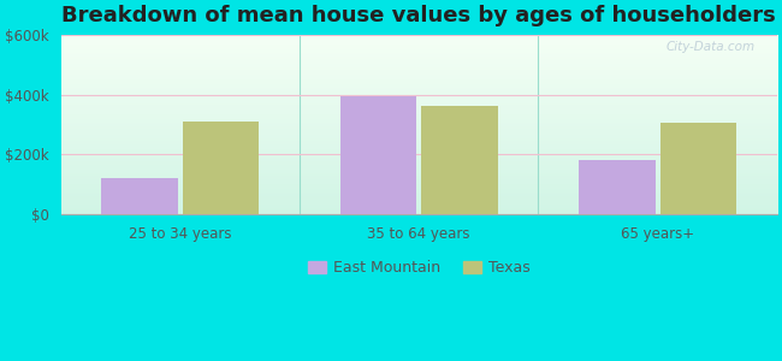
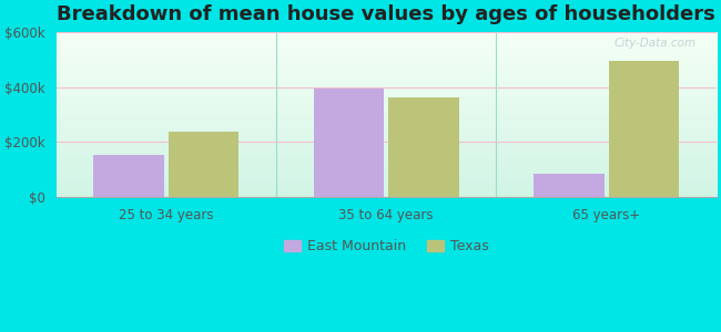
East Mountain/25 to 34 years: $120k -> $155k
Texas/25 to 34 years: $310k -> $240k
East Mountain/65 years+: $180k -> $85k
Texas/65 years+: $305k -> $495k
